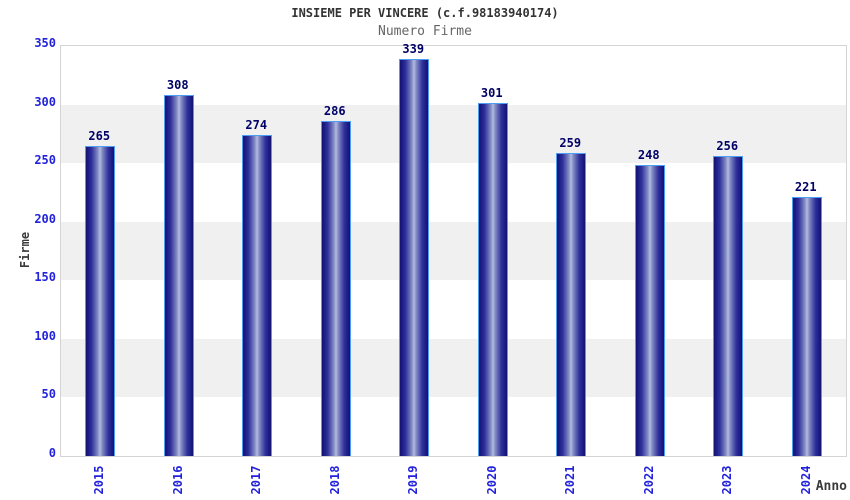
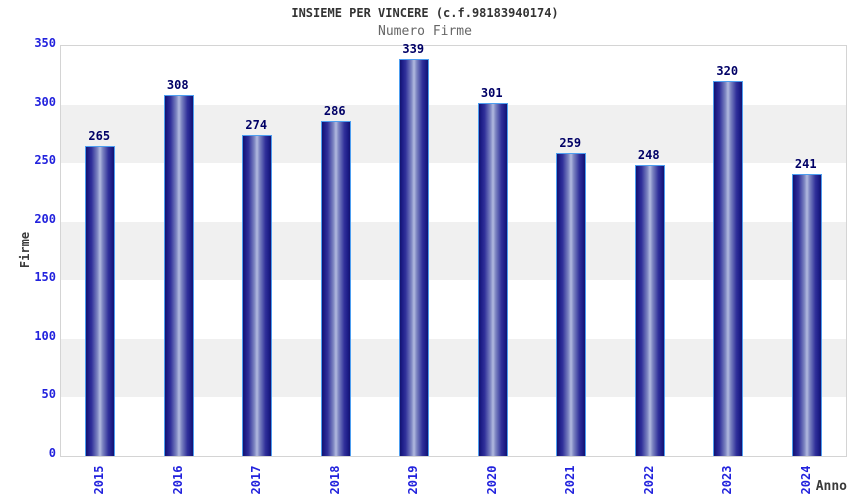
2023: 256 -> 320
2024: 221 -> 241
